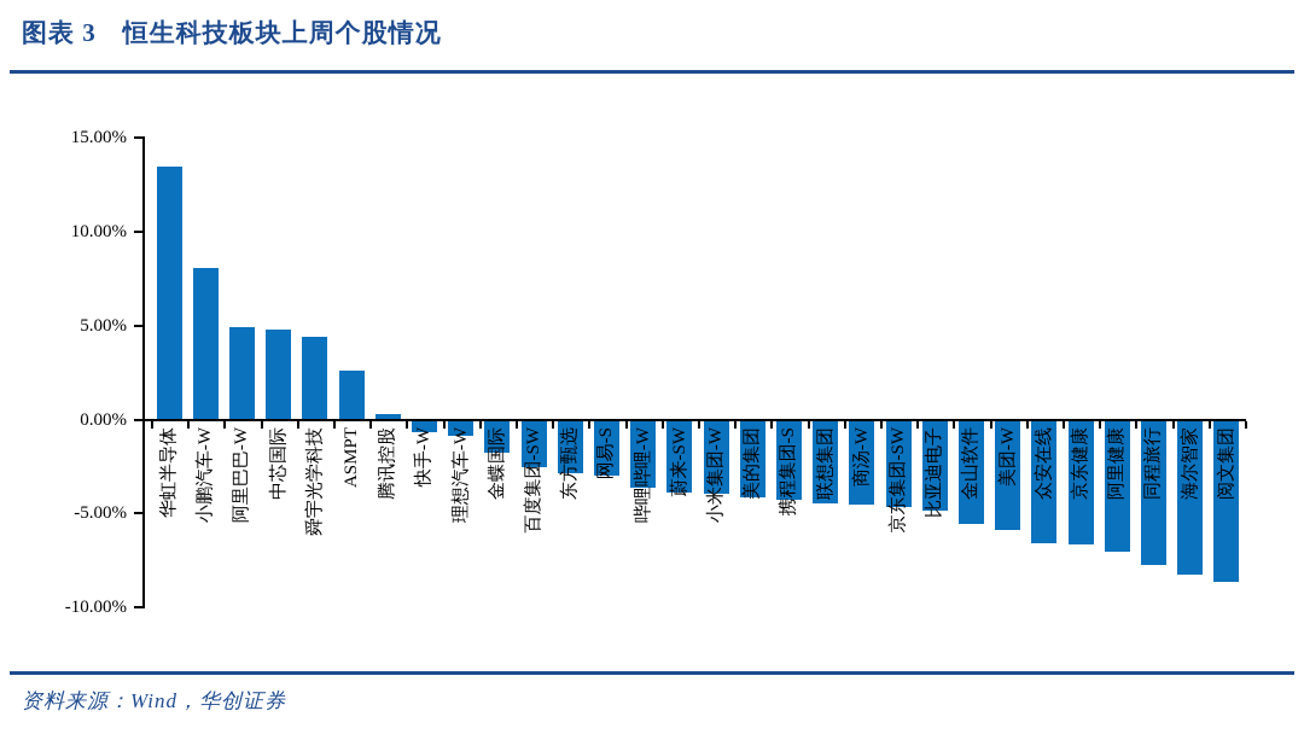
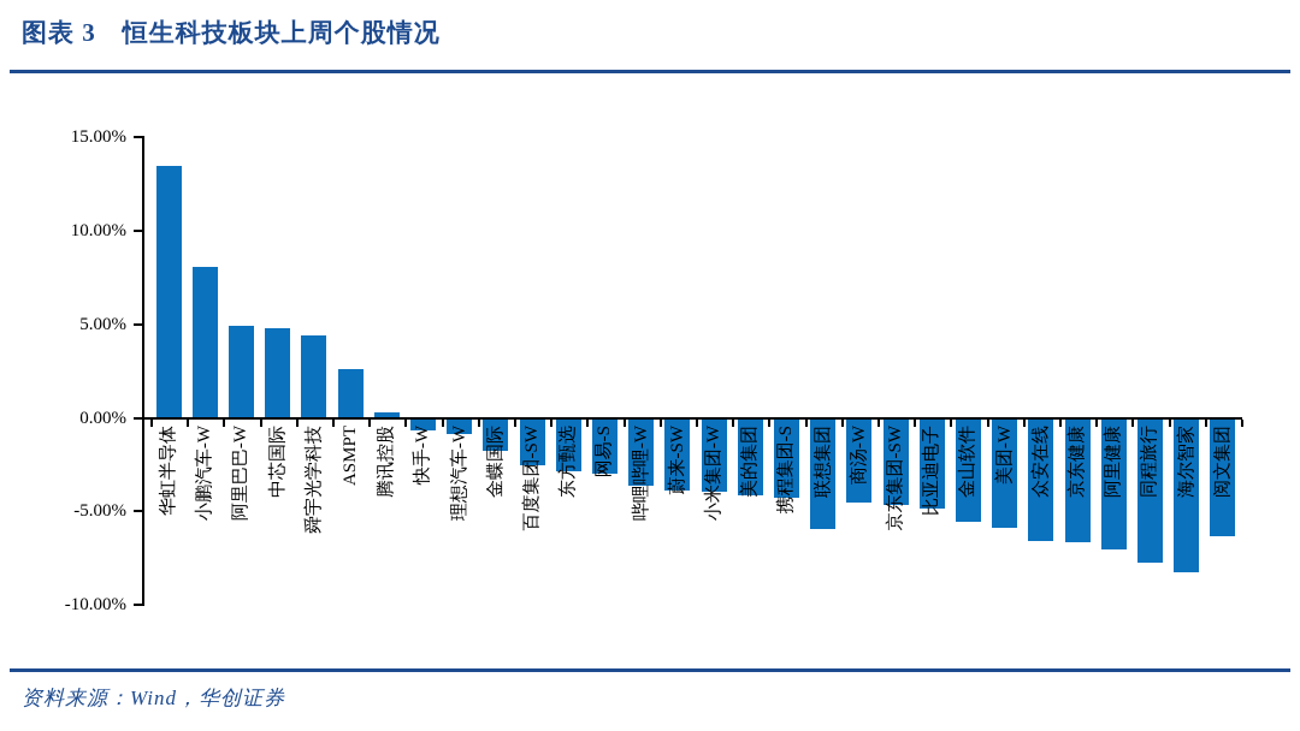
联想集团: -4.4% -> -5.9%
阅文集团: -8.6% -> -6.3%
